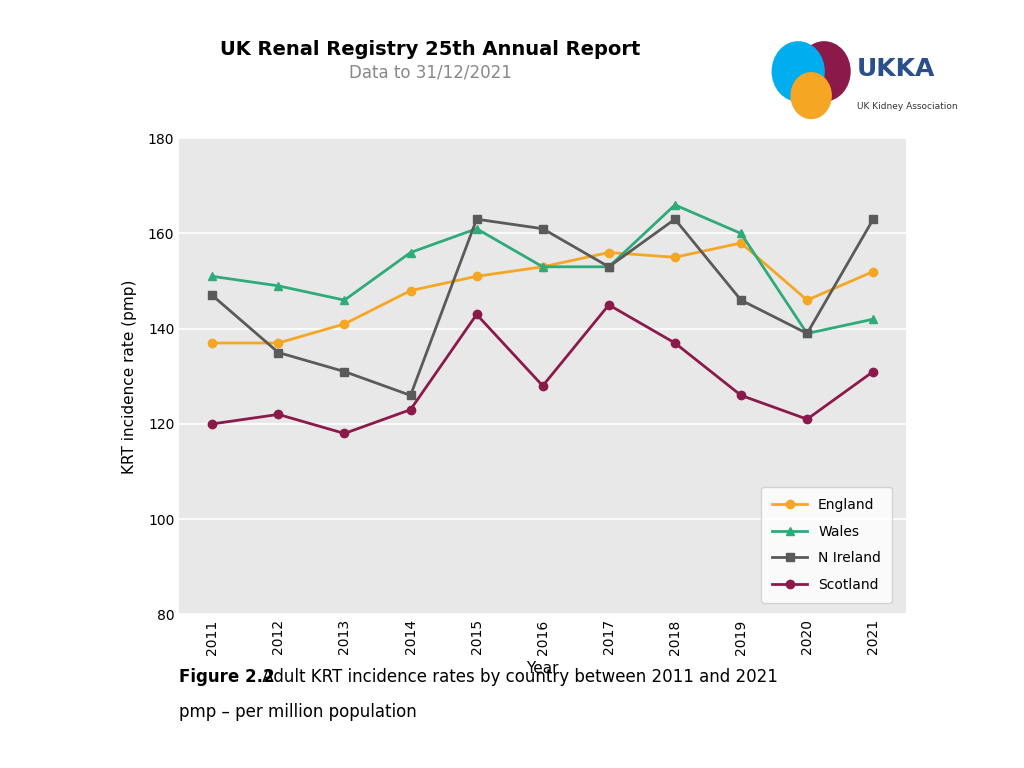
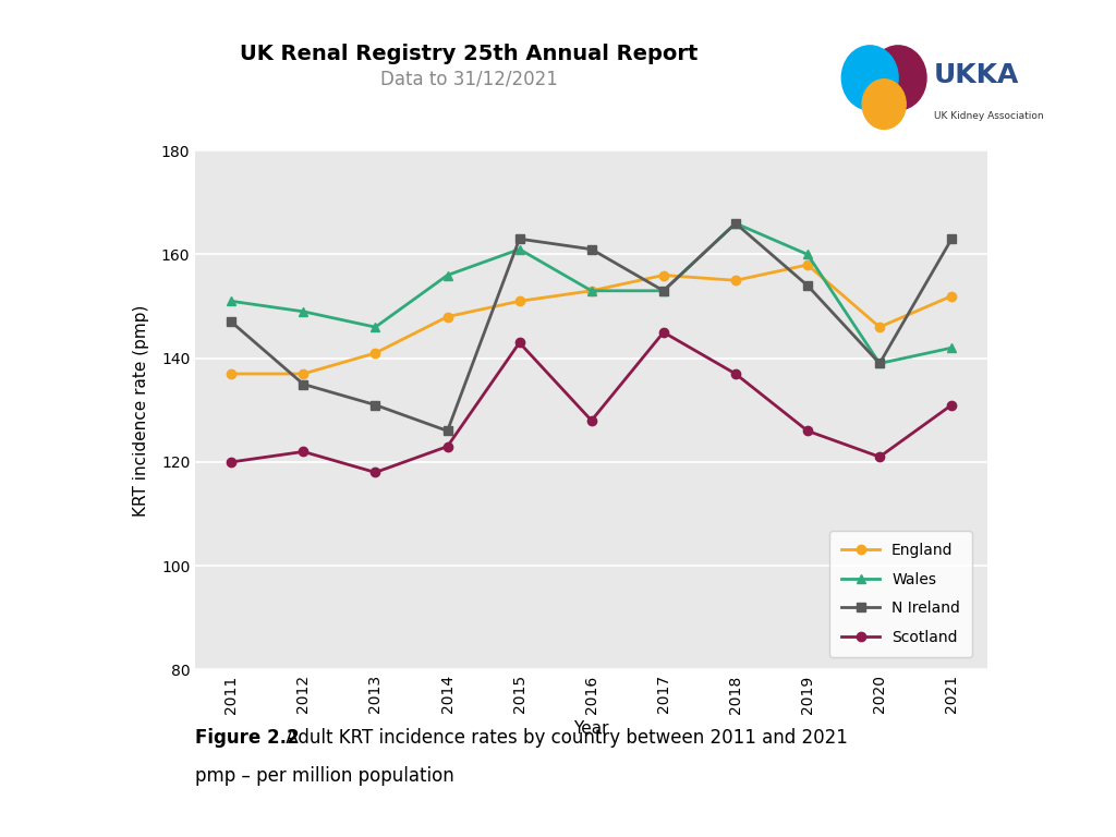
N Ireland/2018: 163 -> 166
N Ireland/2019: 146 -> 154
